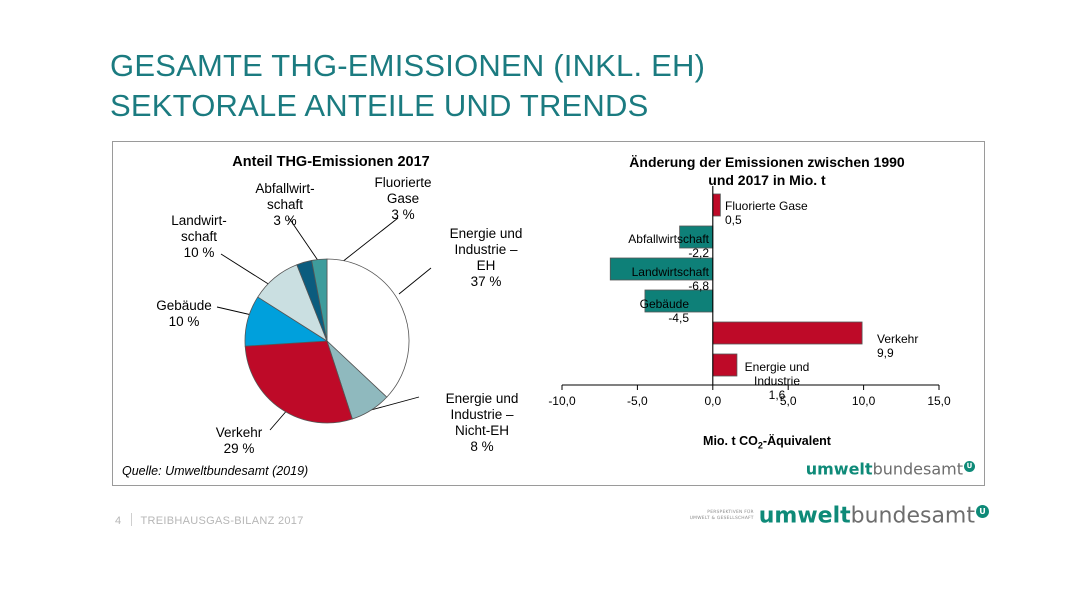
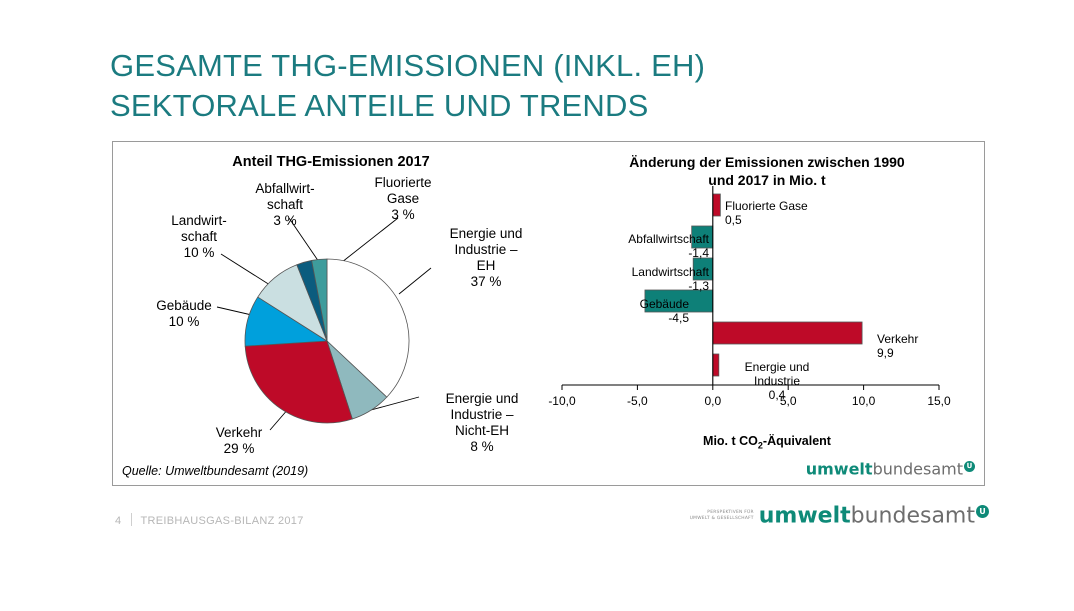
Änderung der Emissionen zwischen 1990 und 2017 in Mio. t/Abfallwirtschaft: -2,2 -> -1,4
Änderung der Emissionen zwischen 1990 und 2017 in Mio. t/Landwirtschaft: -6,8 -> -1,3
Änderung der Emissionen zwischen 1990 und 2017 in Mio. t/Energie und Industrie: 1,6 -> 0,4
